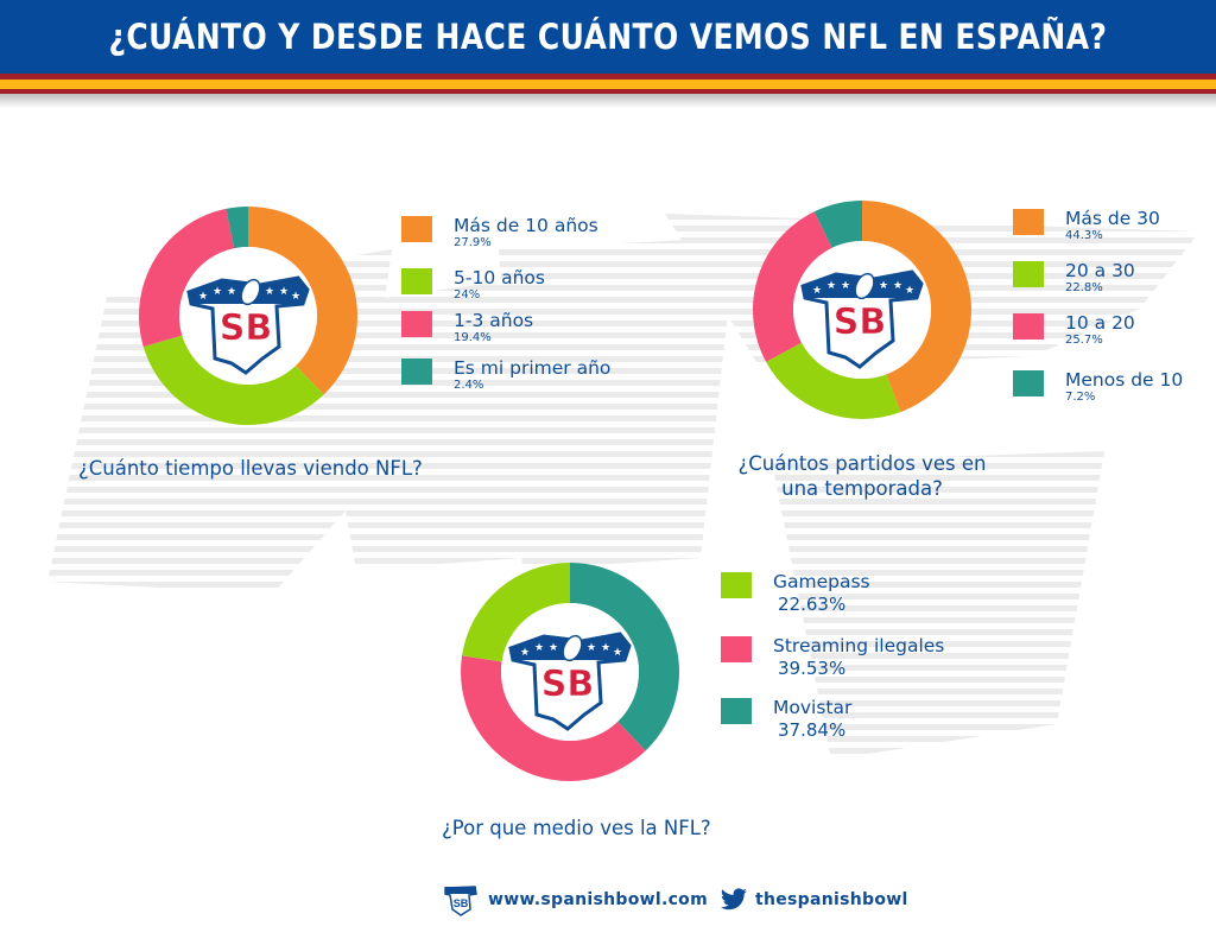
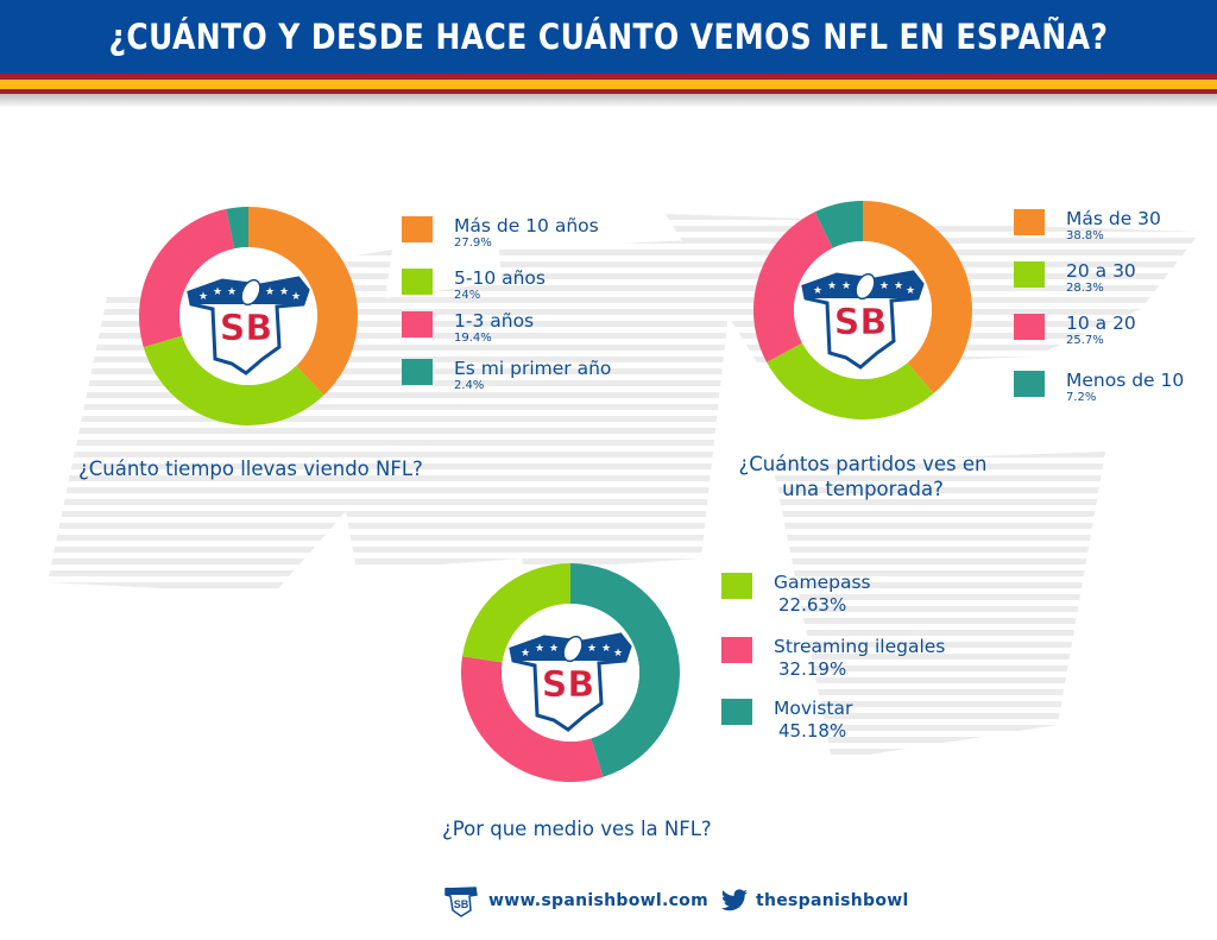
¿Cuántos partidos ves en una temporada?/Más de 30: 44.3% -> 38.8%
¿Cuántos partidos ves en una temporada?/20 a 30: 22.8% -> 28.3%
¿Por que medio ves la NFL?/Streaming ilegales: 39.53% -> 32.19%
¿Por que medio ves la NFL?/Movistar: 37.84% -> 45.18%
